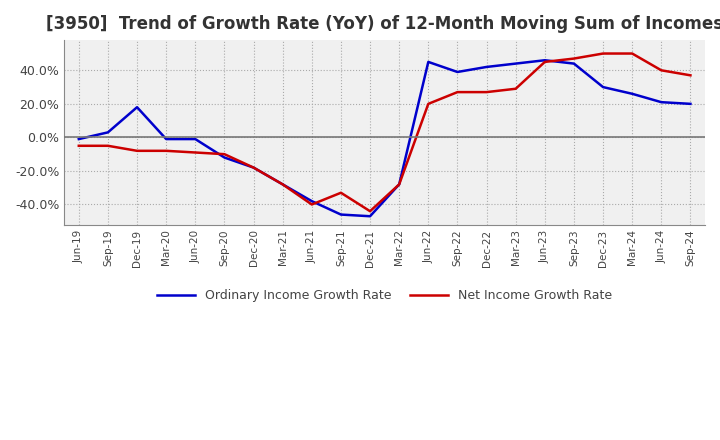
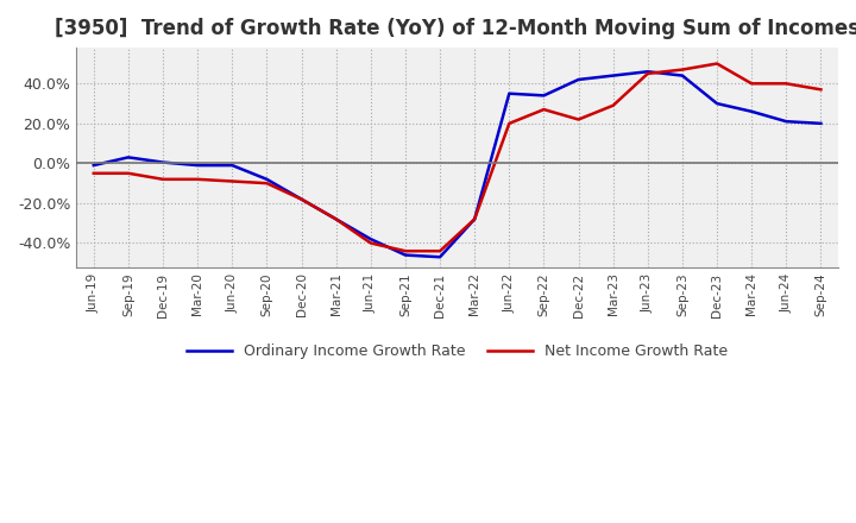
Ordinary Income Growth Rate/Dec-19: 18% -> 1%
Ordinary Income Growth Rate/Sep-20: -12% -> -8%
Net Income Growth Rate/Sep-21: -33% -> -44%
Ordinary Income Growth Rate/Jun-22: 45% -> 35%
Ordinary Income Growth Rate/Sep-22: 39% -> 34%
Net Income Growth Rate/Dec-22: 27% -> 22%
Net Income Growth Rate/Mar-24: 50% -> 40%
